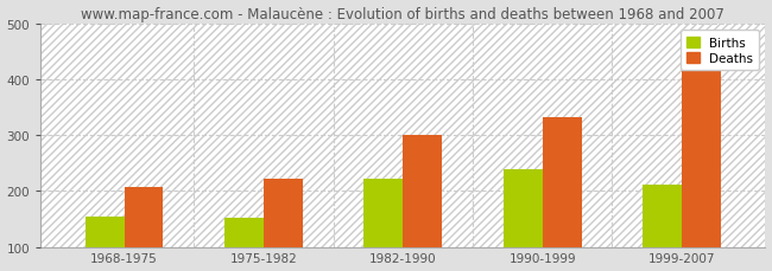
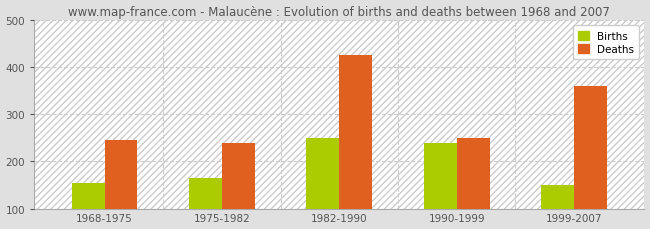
Deaths/1968-1975: 208 -> 245
Births/1975-1982: 153 -> 165
Deaths/1975-1982: 223 -> 240
Births/1982-1990: 222 -> 250
Deaths/1982-1990: 301 -> 425
Deaths/1990-1999: 332 -> 250
Births/1999-2007: 212 -> 150
Deaths/1999-2007: 415 -> 360
